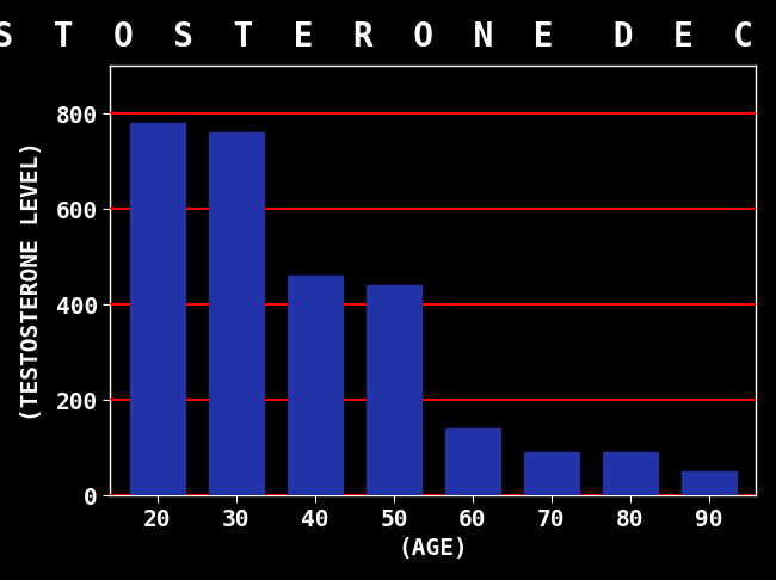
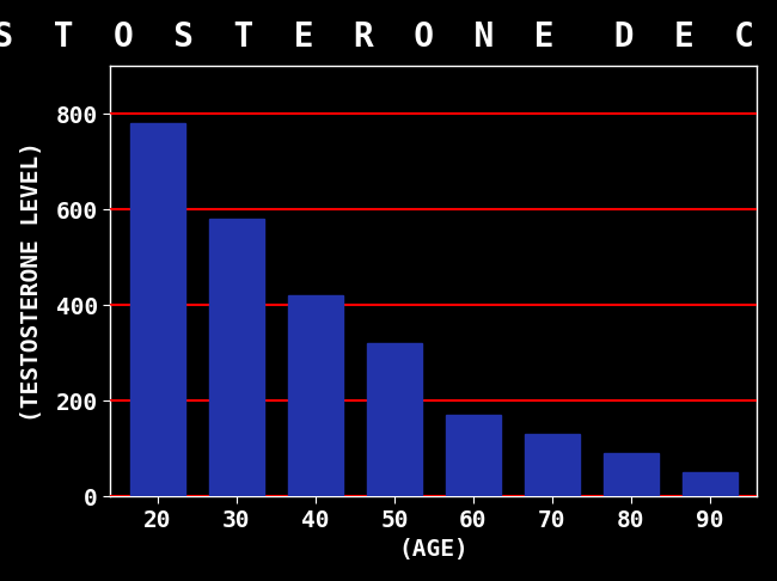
30: 760 -> 580
40: 460 -> 420
50: 440 -> 320
60: 140 -> 170
70: 90 -> 130
